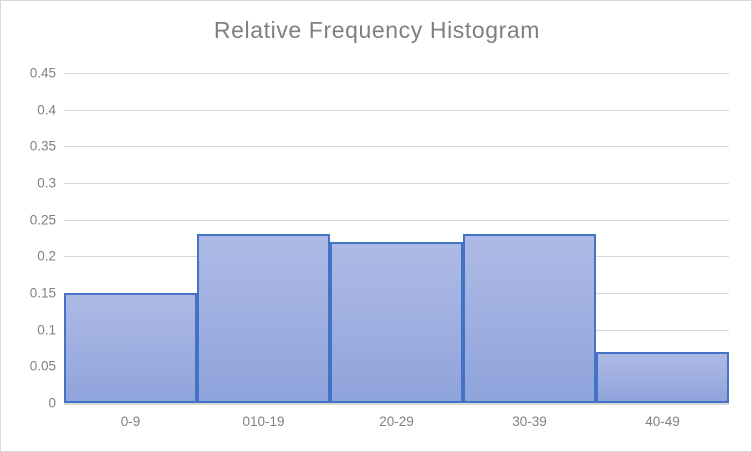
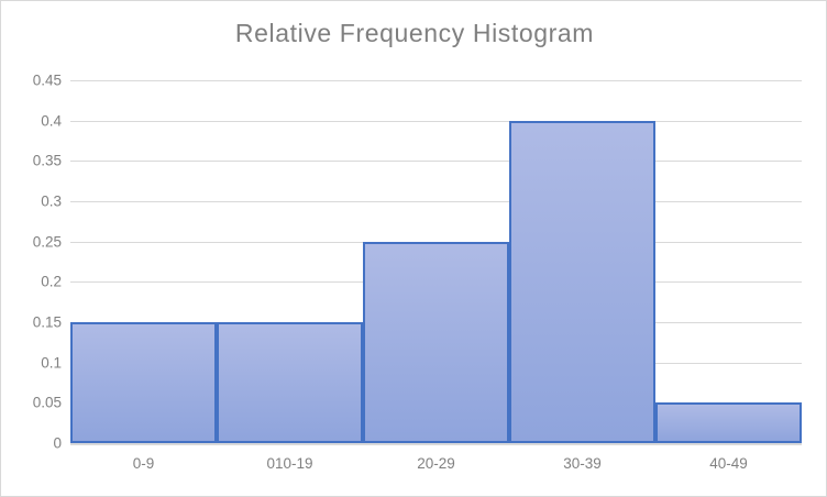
010-19: 0.23 -> 0.15
20-29: 0.22 -> 0.25
30-39: 0.23 -> 0.40
40-49: 0.07 -> 0.05
